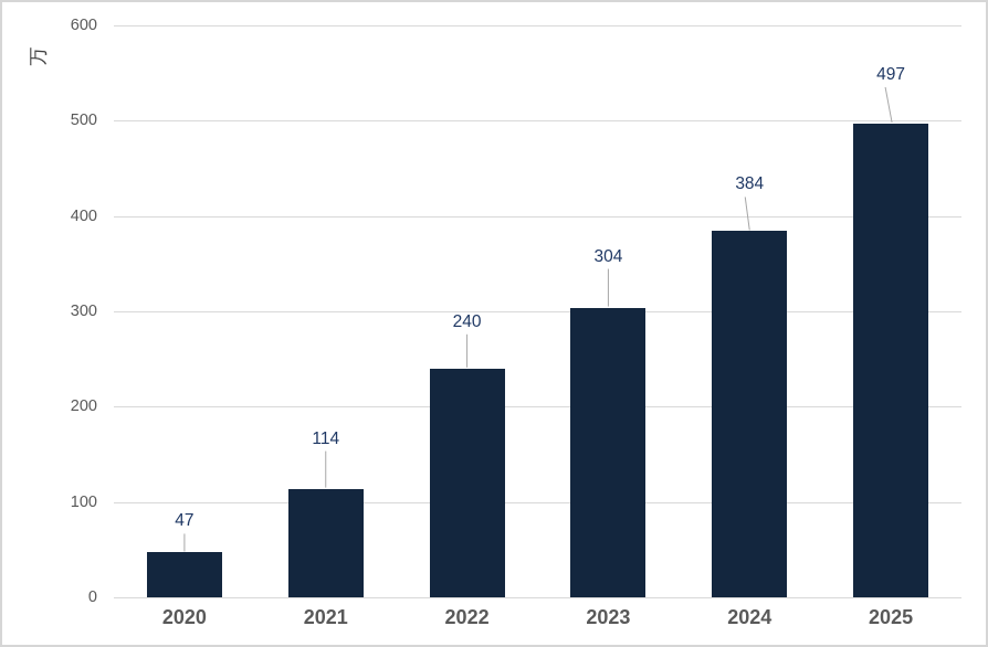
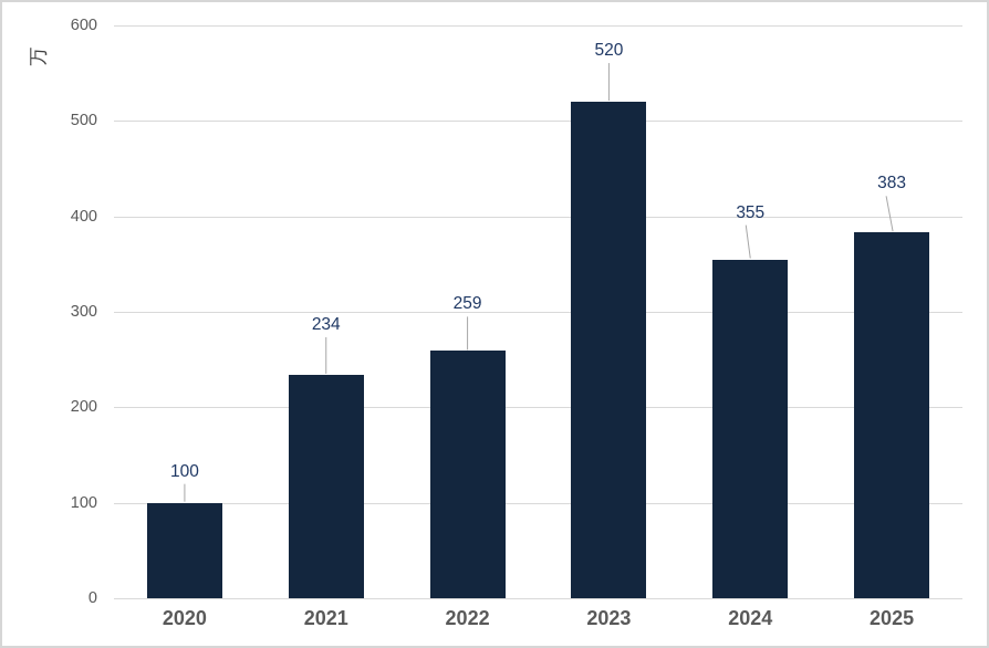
2020: 47 -> 100
2021: 114 -> 234
2022: 240 -> 259
2023: 304 -> 520
2024: 384 -> 355
2025: 497 -> 383
